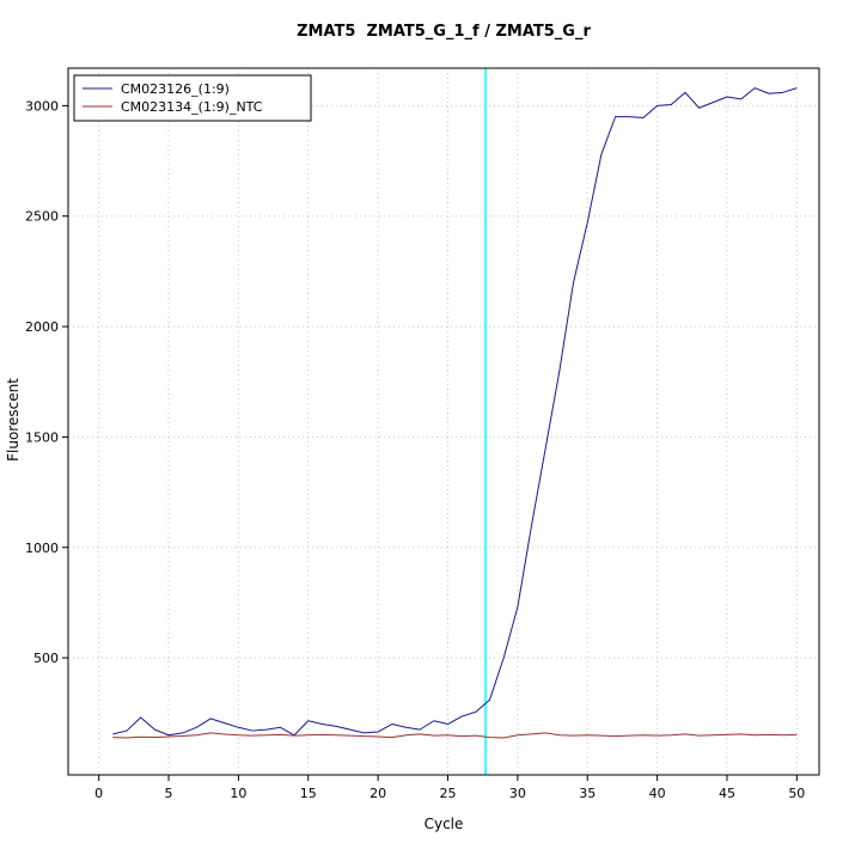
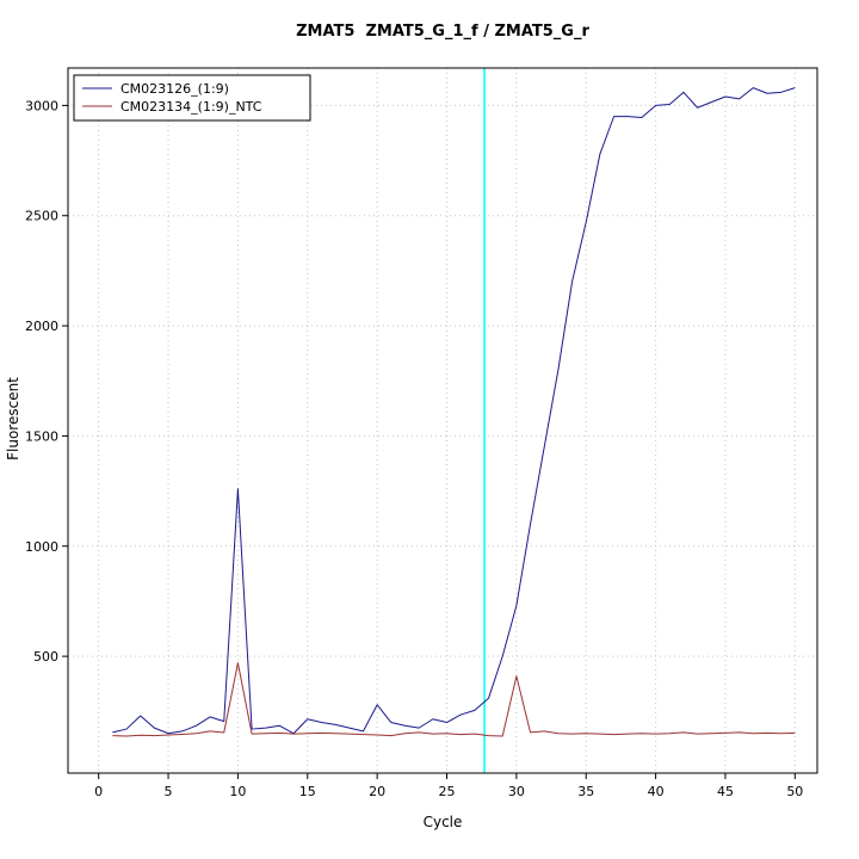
CM023126_(1:9)/10: 180 -> 1260
CM023134_(1:9)_NTC/10: 150 -> 470
CM023126_(1:9)/20: 160 -> 280
CM023134_(1:9)_NTC/30: 150 -> 410
